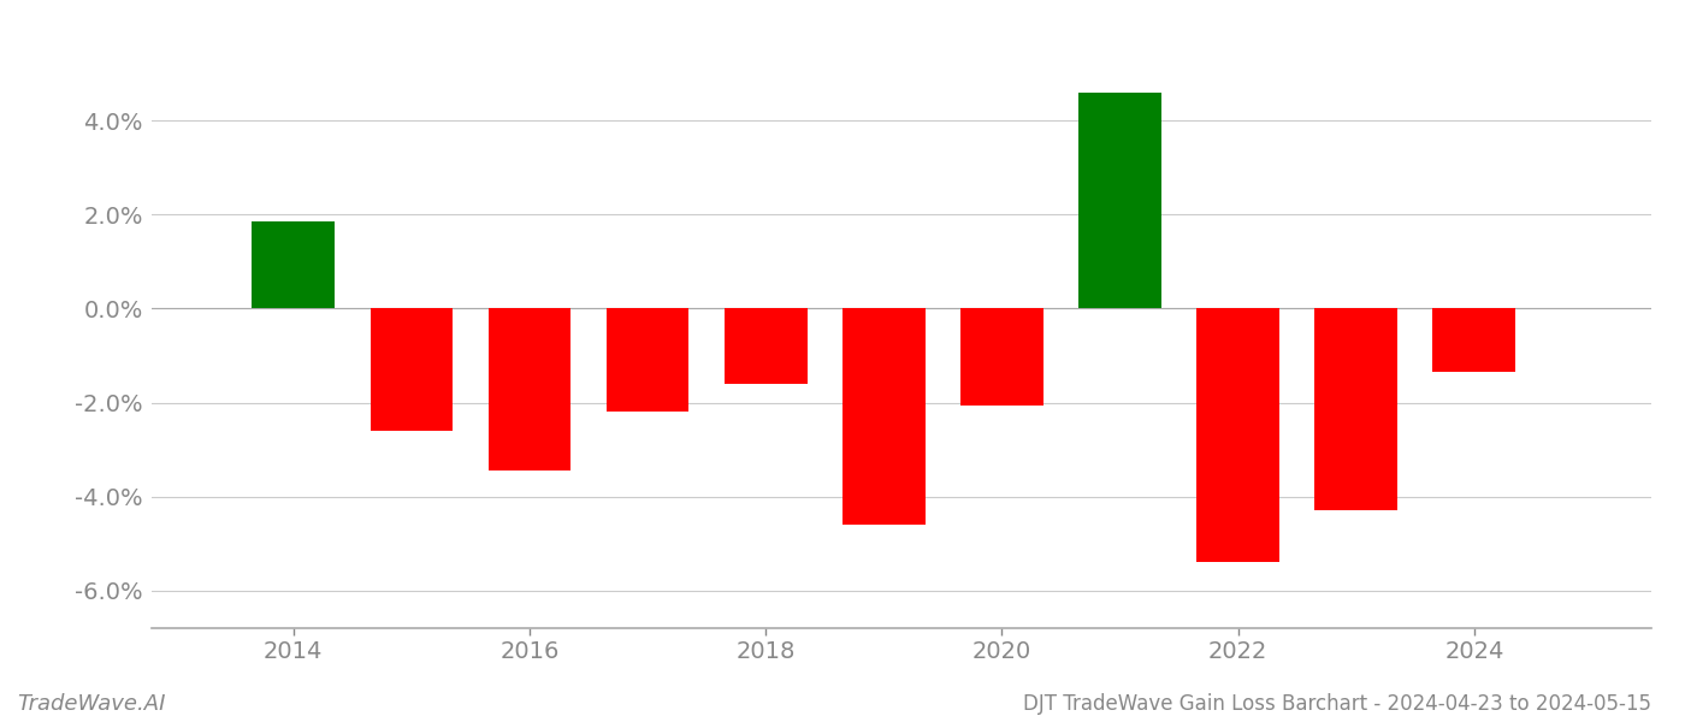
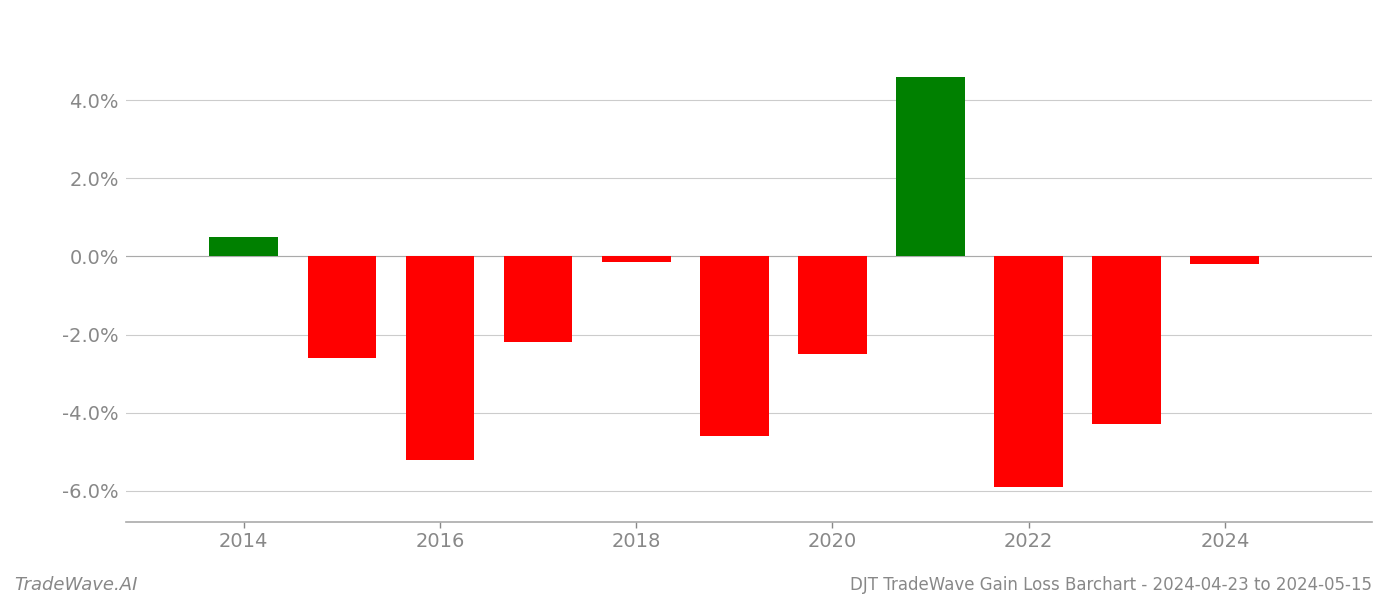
2014: 1.85% -> 0.50%
2016: -3.45% -> -5.20%
2018: -1.60% -> -0.15%
2020: -2.05% -> -2.50%
2022: -5.40% -> -5.90%
2024: -1.35% -> -0.20%
